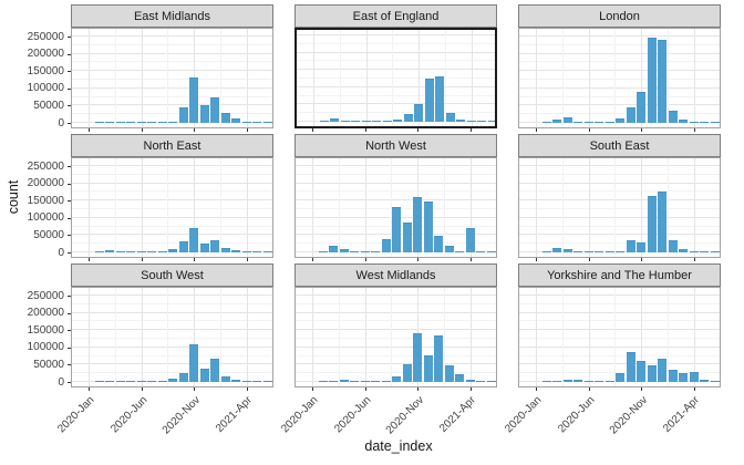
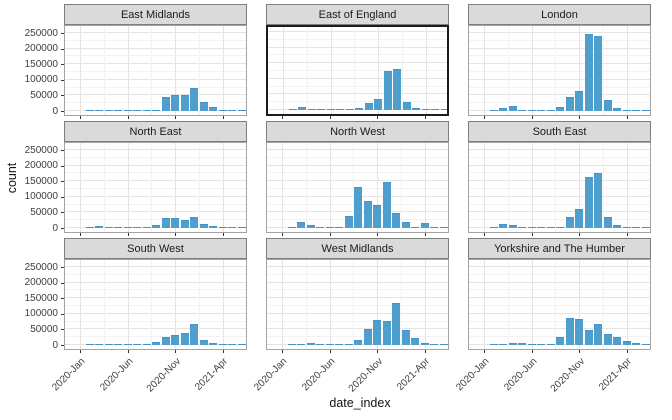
East Midlands/2020-Nov: 130000 -> 50000
East of England/2020-Nov: 50000 -> 40000
London/2020-Nov: 90000 -> 60000
North East/2020-Nov: 70000 -> 30000
North West/2020-Nov: 160000 -> 70000
South East/2020-Nov: 30000 -> 60000
South West/2020-Nov: 110000 -> 30000
West Midlands/2020-Nov: 140000 -> 80000
Yorkshire and The Humber/2020-Nov: 60000 -> 80000
North West/2021-Apr: 70000 -> 20000
Yorkshire and The Humber/2021-Apr: 30000 -> 10000
